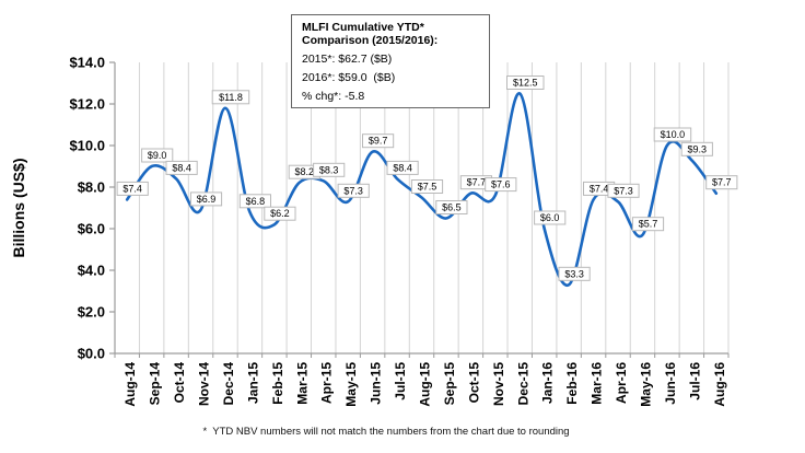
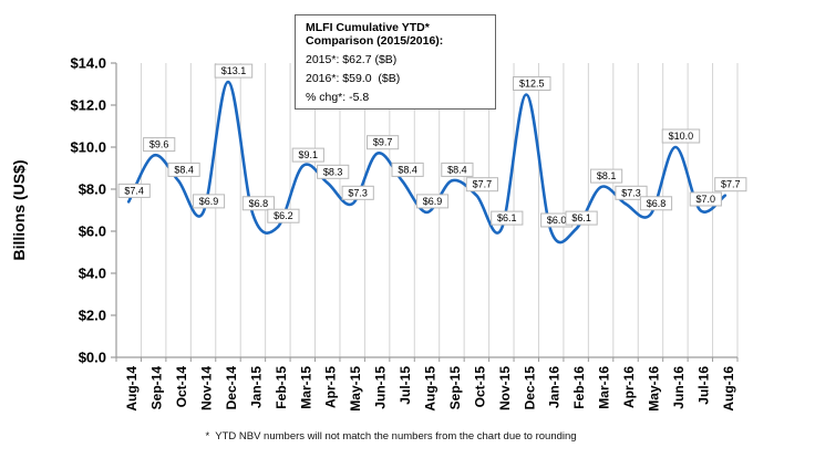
Sep-14: $9.0 -> $9.6
Dec-14: $11.8 -> $13.1
Mar-15: $8.2 -> $9.1
Aug-15: $7.5 -> $6.9
Sep-15: $6.5 -> $8.4
Nov-15: $7.6 -> $6.1
Feb-16: $3.3 -> $6.1
Mar-16: $7.4 -> $8.1
May-16: $5.7 -> $6.8
Jul-16: $9.3 -> $7.0
